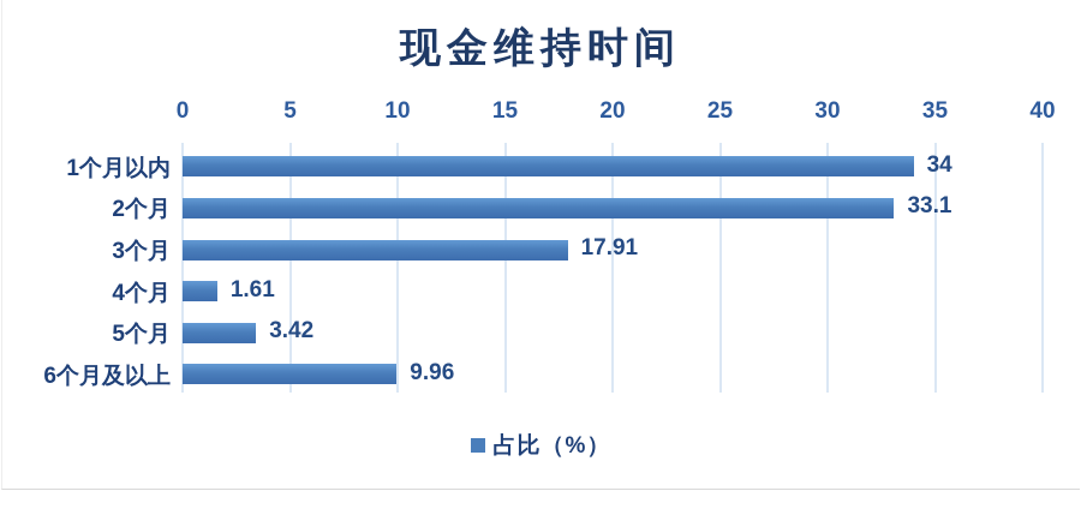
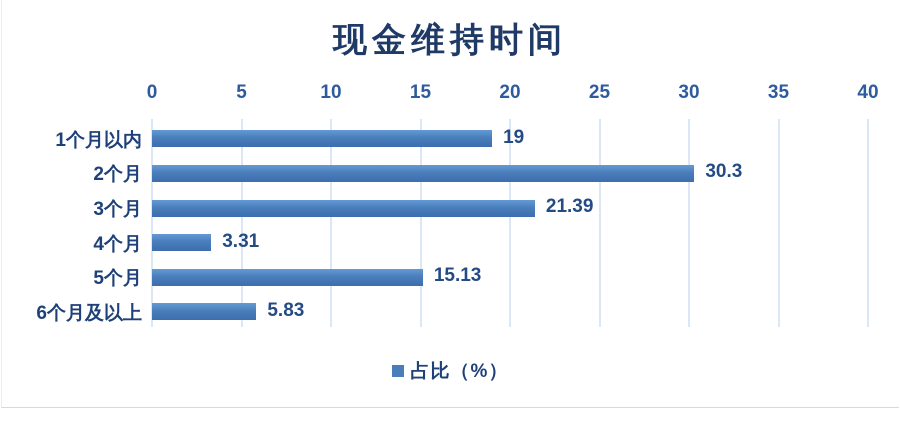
1个月以内: 34 -> 19
2个月: 33.1 -> 30.3
3个月: 17.91 -> 21.39
4个月: 1.61 -> 3.31
5个月: 3.42 -> 15.13
6个月及以上: 9.96 -> 5.83
